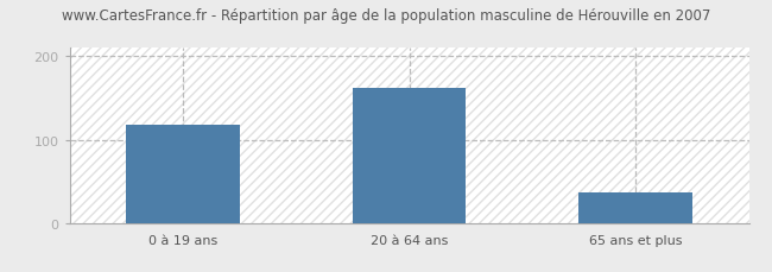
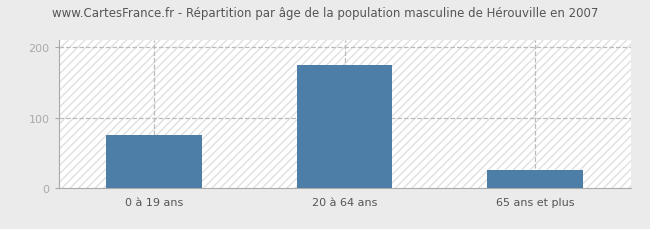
0 à 19 ans: 118 -> 75
20 à 64 ans: 162 -> 175
65 ans et plus: 36 -> 25
